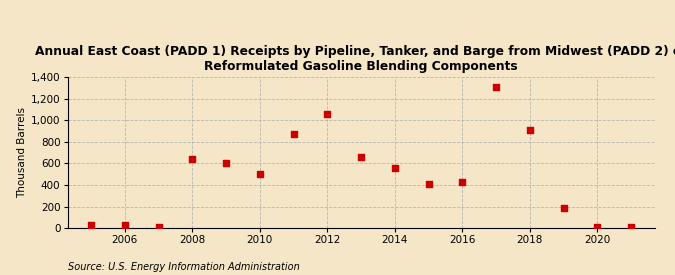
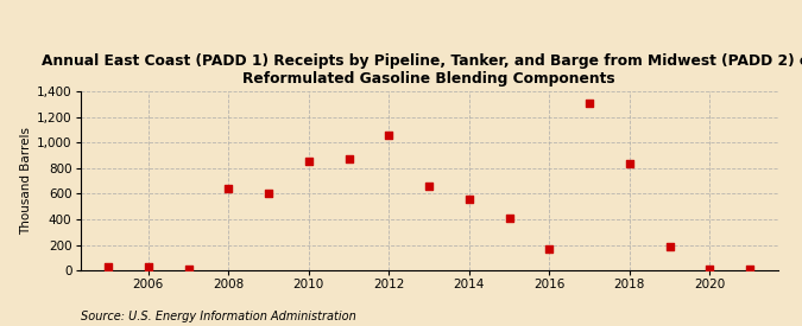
2010: 500 -> 850
2016: 430 -> 170
2018: 910 -> 840
